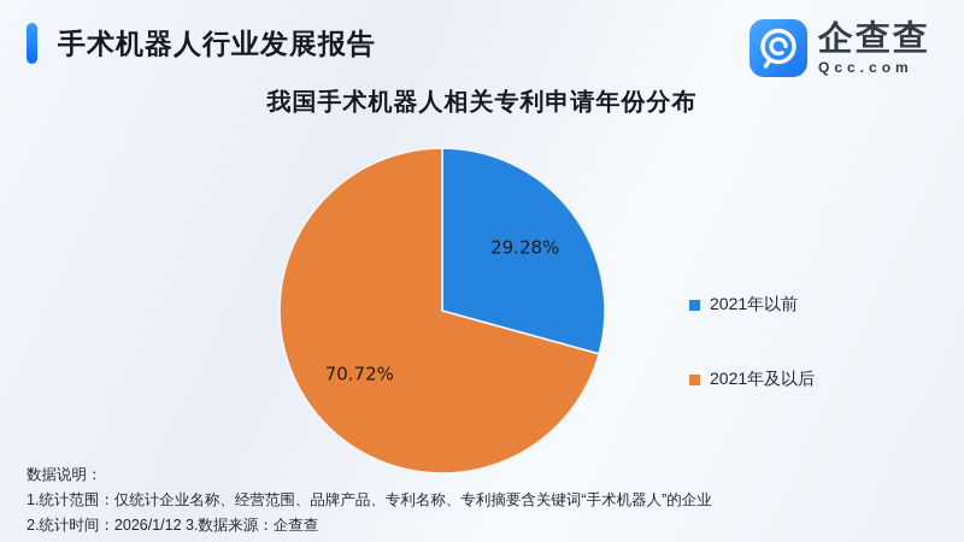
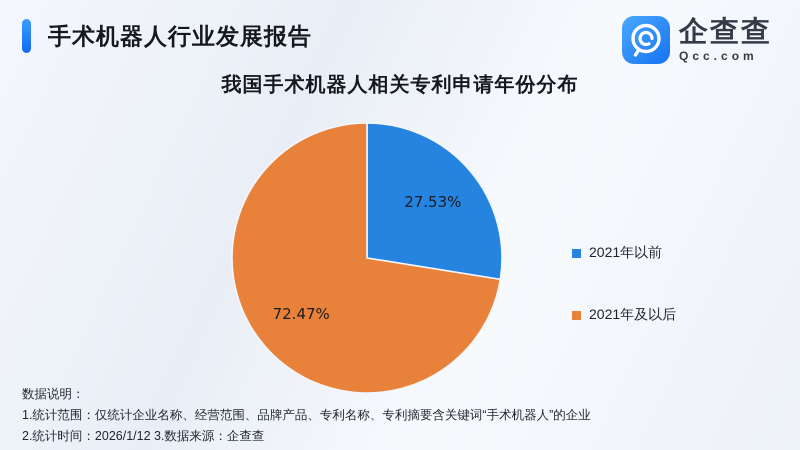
2021年以前: 29.28% -> 27.53%
2021年及以后: 70.72% -> 72.47%
